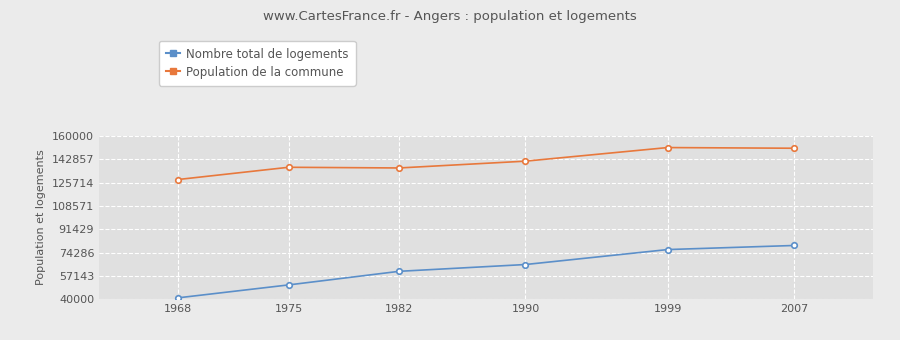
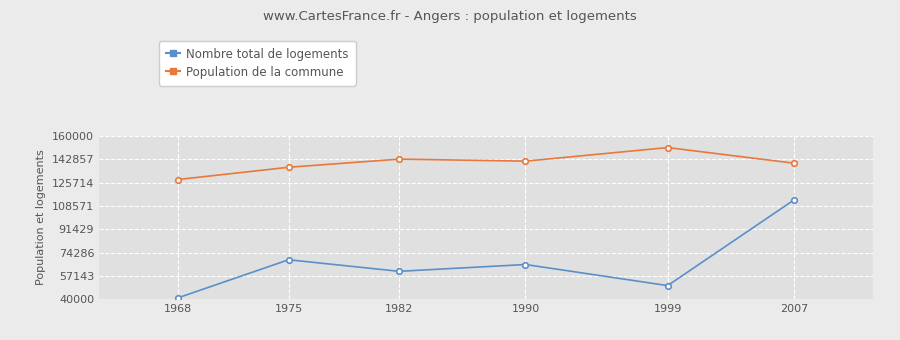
Nombre total de logements/1975: 50000 -> 69000
Population de la commune/1982: 136000 -> 143000
Nombre total de logements/1999: 76000 -> 50000
Nombre total de logements/2007: 80000 -> 113000
Population de la commune/2007: 151000 -> 140000
